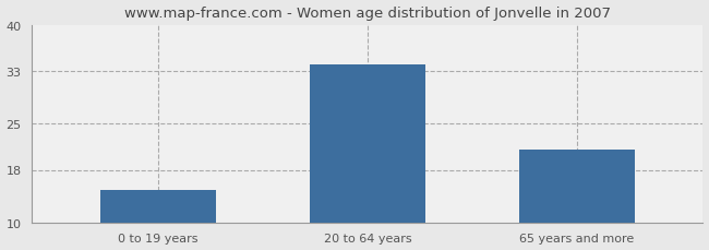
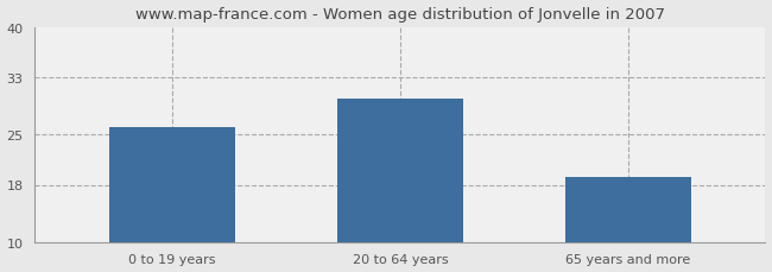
0 to 19 years: 15 -> 26
20 to 64 years: 34 -> 30
65 years and more: 21 -> 19
